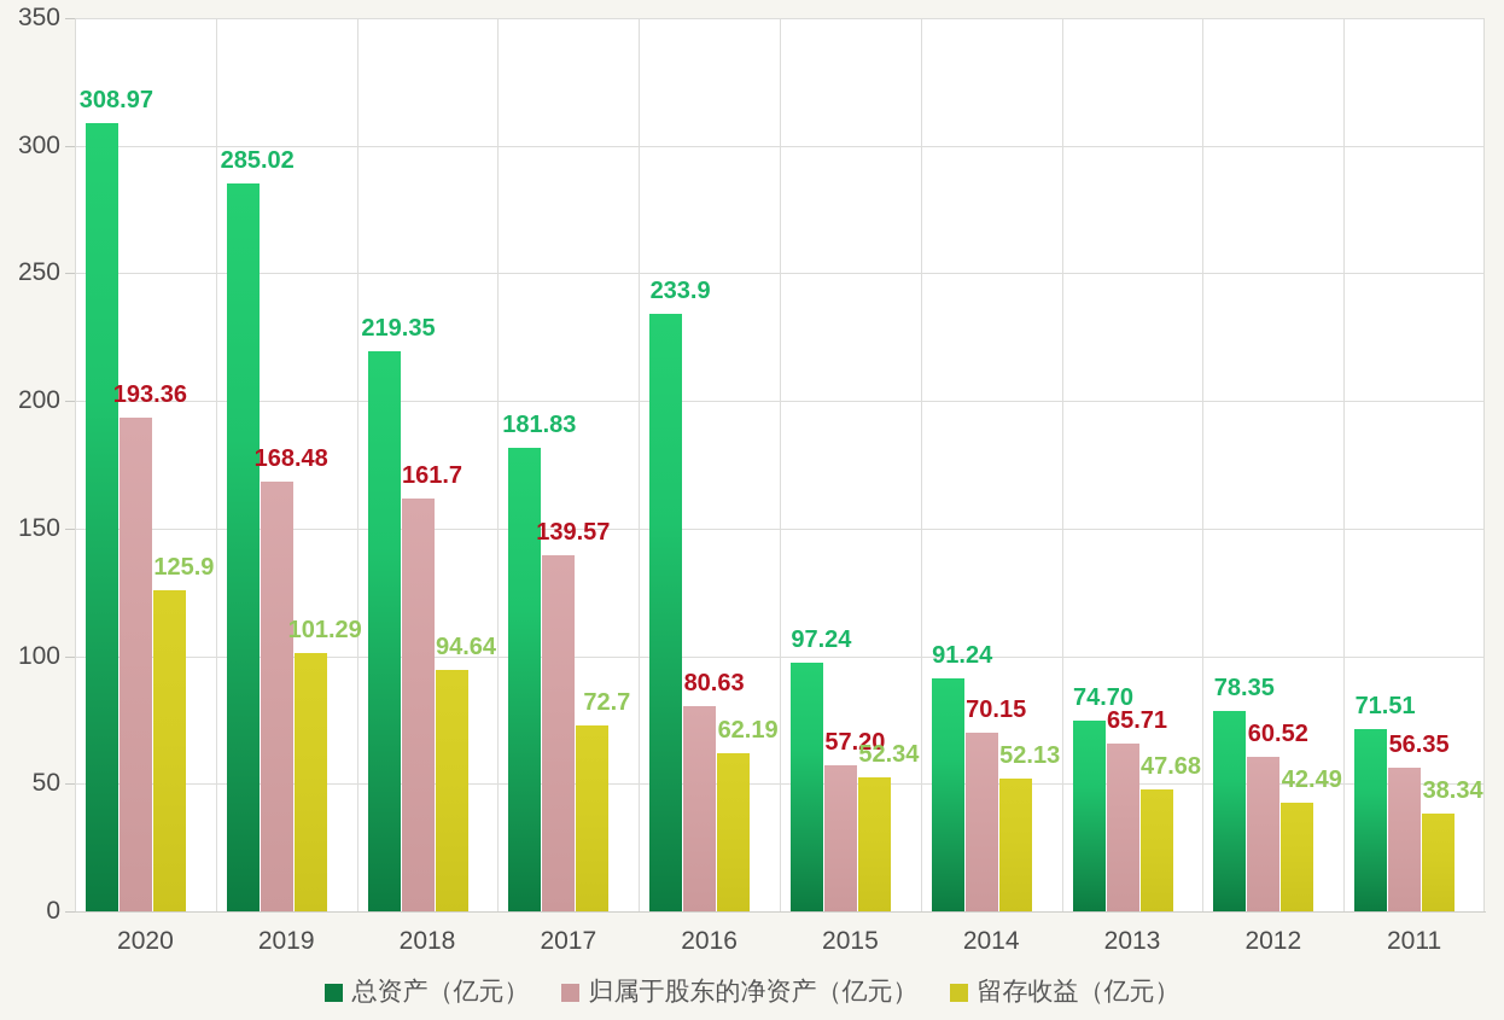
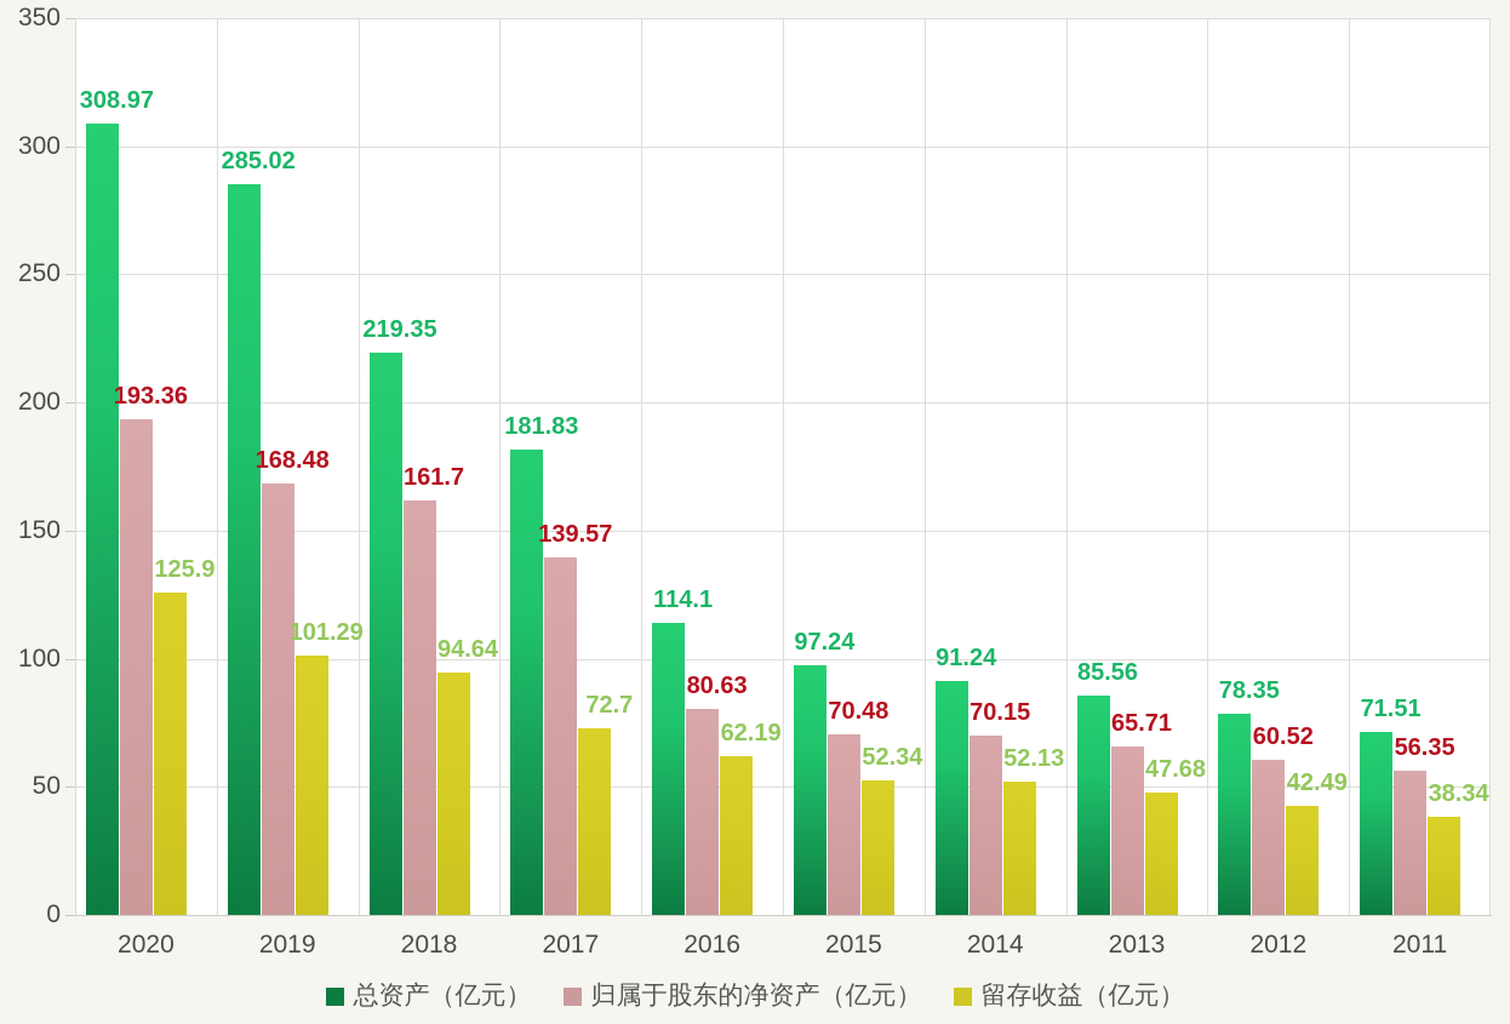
总资产（亿元）/2016: 233.9 -> 114.1
归属于股东的净资产（亿元）/2015: 57.20 -> 70.48
总资产（亿元）/2013: 74.70 -> 85.56
